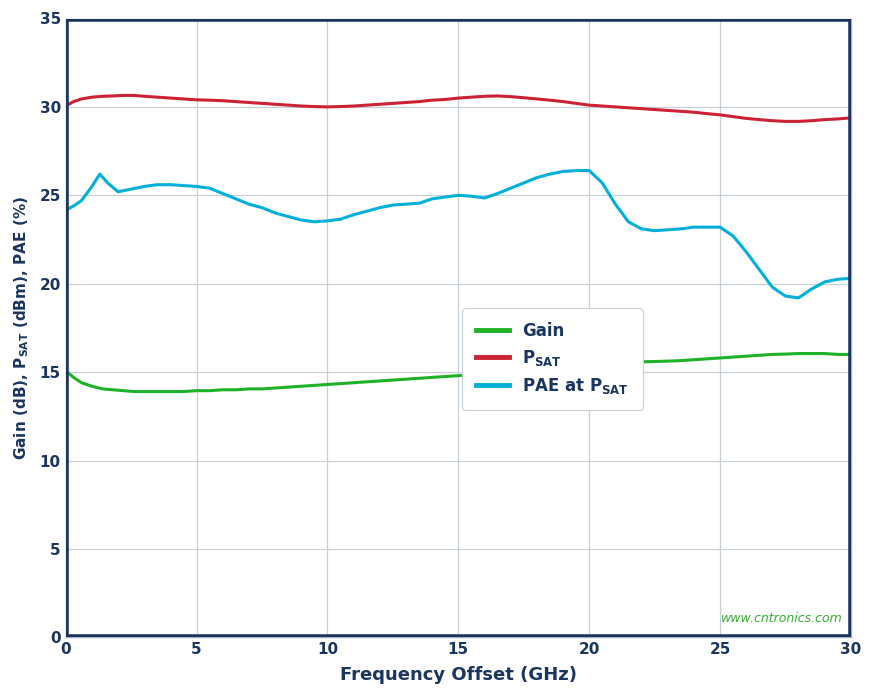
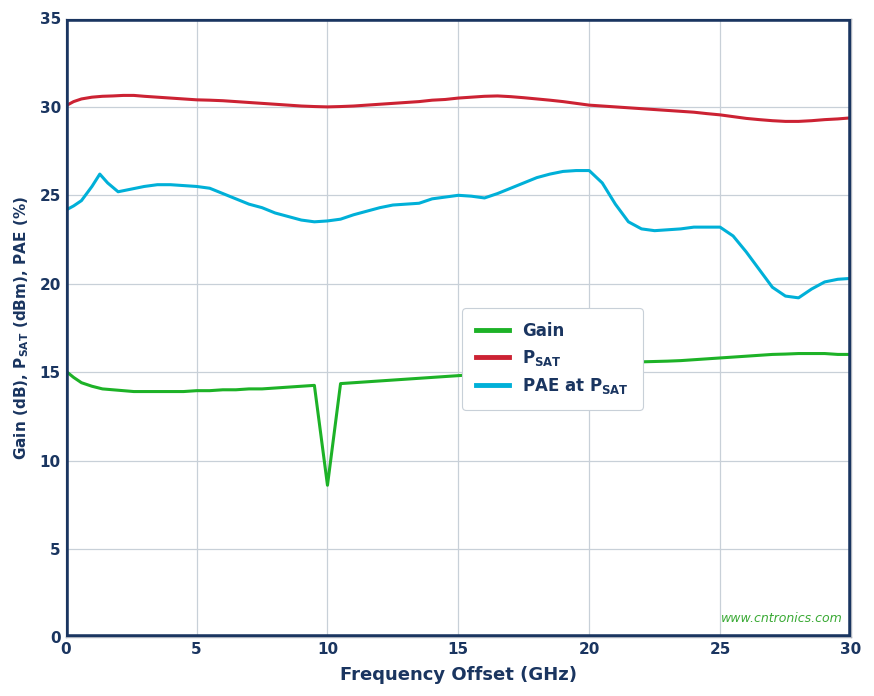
Gain/10: 14.3 -> 8.6
